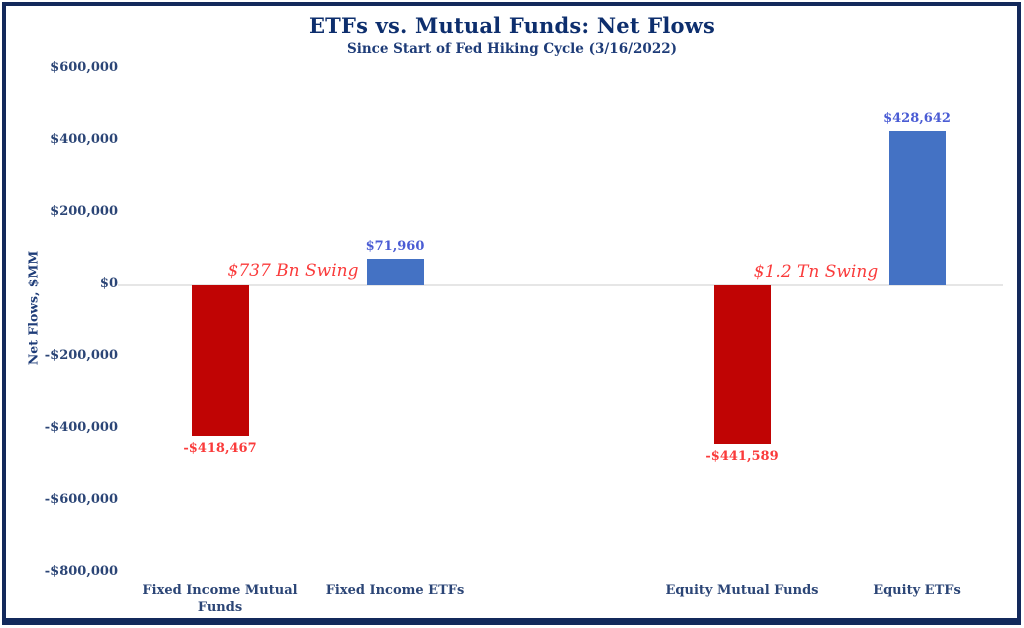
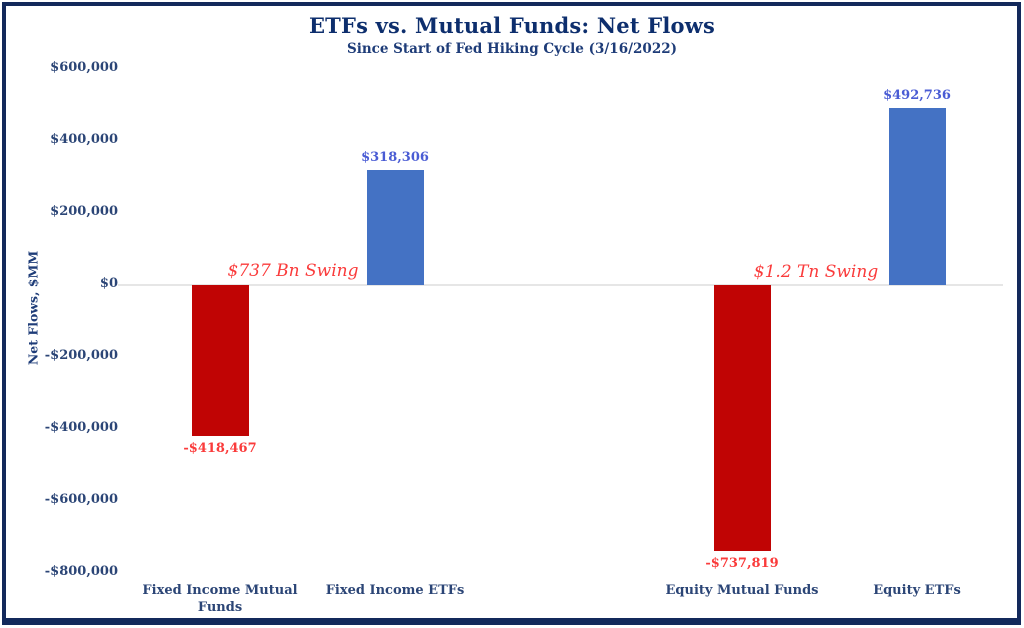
Fixed Income ETFs: $71,960 -> $318,306
Equity Mutual Funds: -$441,589 -> -$737,819
Equity ETFs: $428,642 -> $492,736
